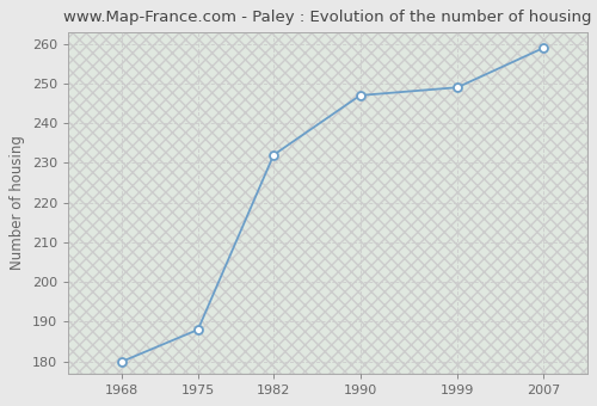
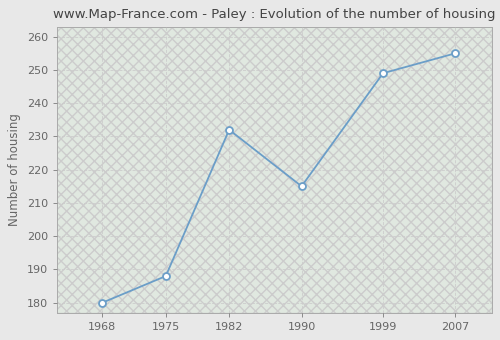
1990: 247 -> 215
2007: 259 -> 255
